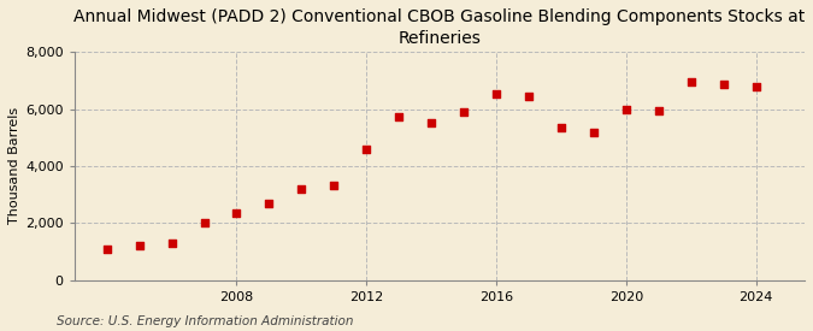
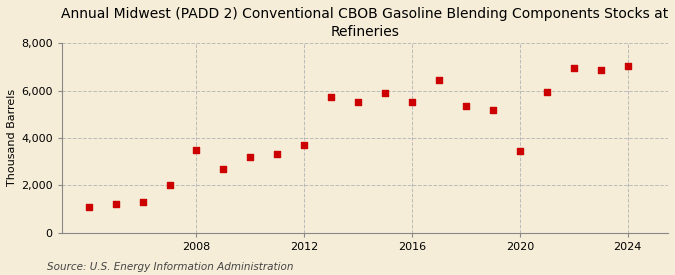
2008: 2,350 -> 3,500
2012: 4,600 -> 3,700
2016: 6,550 -> 5,500
2020: 6,000 -> 3,450
2024: 6,800 -> 7,050
